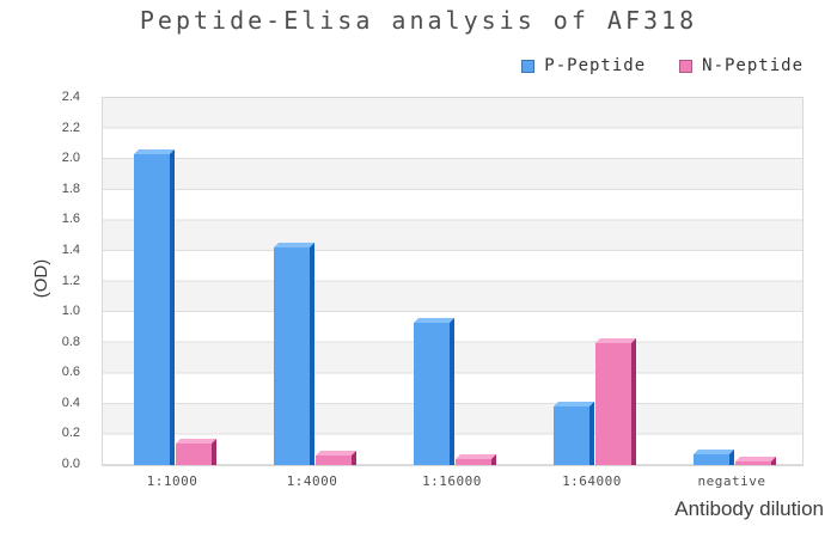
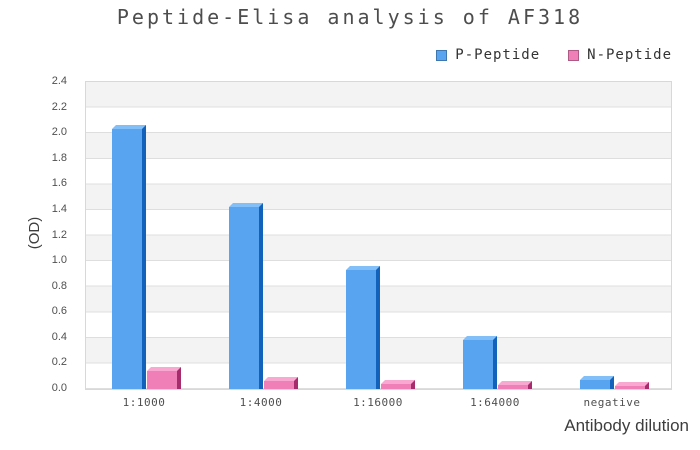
N-Peptide/1:64000: 0.80 -> 0.03
